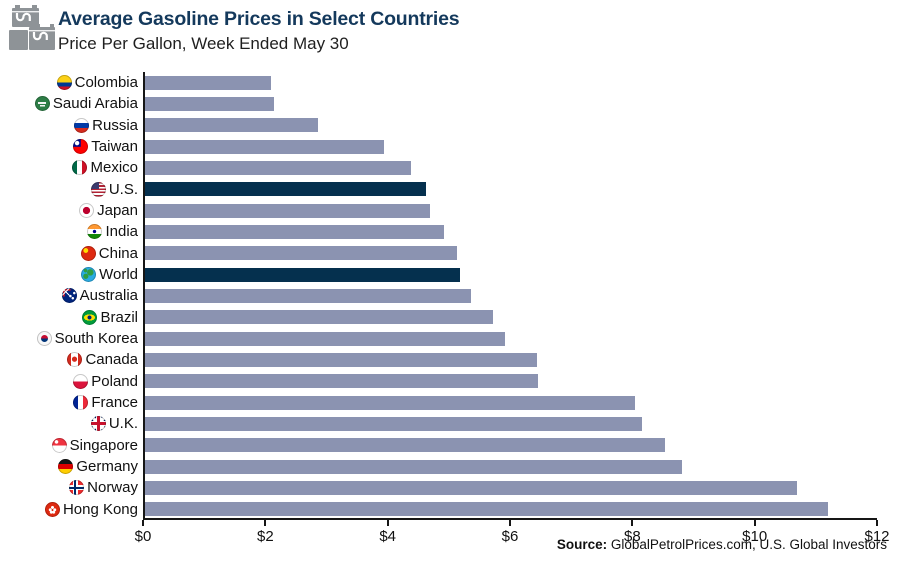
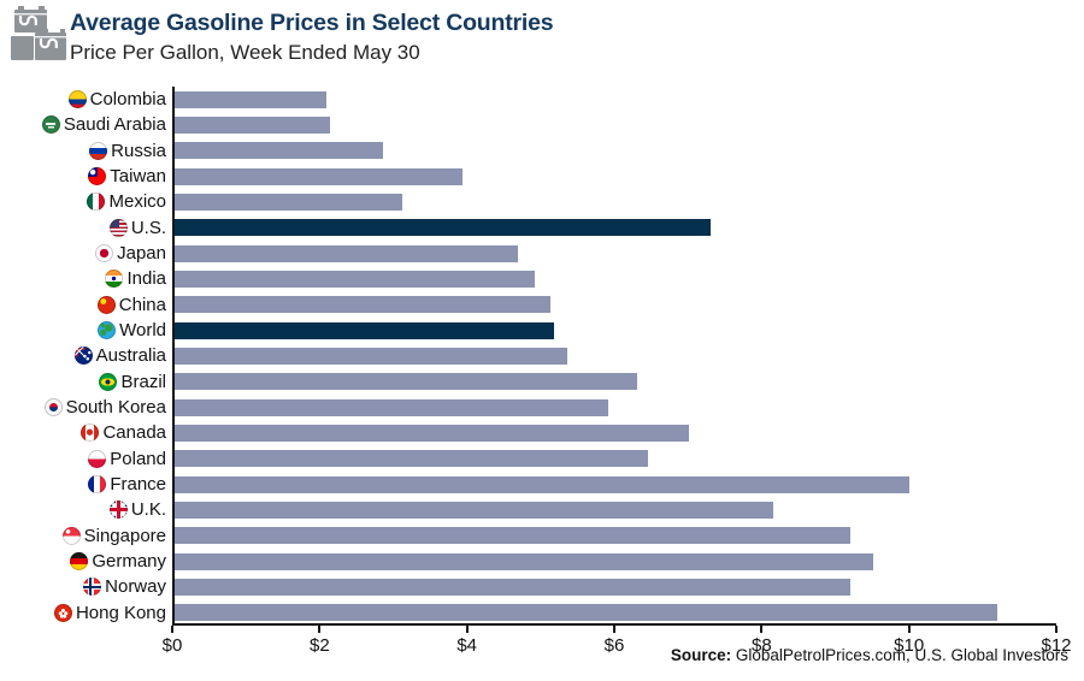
Mexico: $4.4 -> $3.1
U.S.: $4.6 -> $7.3
Brazil: $5.7 -> $6.3
Canada: $6.4 -> $7.0
France: $8.0 -> $10.0
Singapore: $8.5 -> $9.2
Germany: $8.8 -> $9.5
Norway: $10.7 -> $9.2
